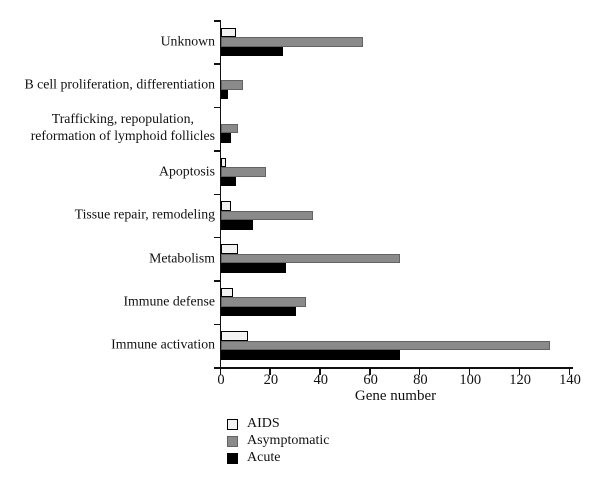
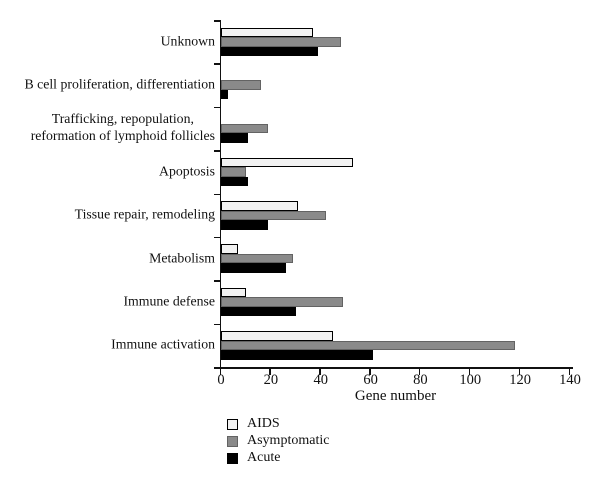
AIDS/Unknown: 6 -> 37
Asymptomatic/Unknown: 57 -> 48
Acute/Unknown: 25 -> 39
Asymptomatic/B cell proliferation, differentiation: 9 -> 16
Asymptomatic/Trafficking, repopulation, reformation of lymphoid follicles: 7 -> 19
Acute/Trafficking, repopulation, reformation of lymphoid follicles: 4 -> 11
AIDS/Apoptosis: 2 -> 53
Asymptomatic/Apoptosis: 18 -> 10
Acute/Apoptosis: 6 -> 11
AIDS/Tissue repair, remodeling: 4 -> 31
Asymptomatic/Tissue repair, remodeling: 37 -> 42
Acute/Tissue repair, remodeling: 13 -> 19
Asymptomatic/Metabolism: 72 -> 29
AIDS/Immune defense: 5 -> 10
Asymptomatic/Immune defense: 34 -> 49
AIDS/Immune activation: 11 -> 45
Asymptomatic/Immune activation: 132 -> 118
Acute/Immune activation: 72 -> 61
